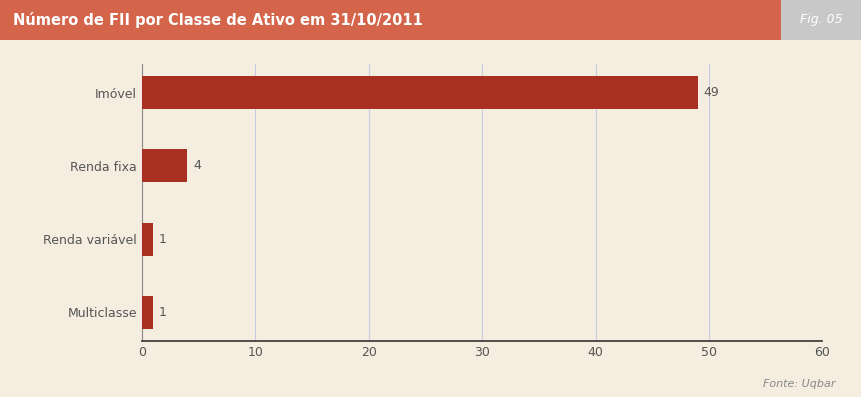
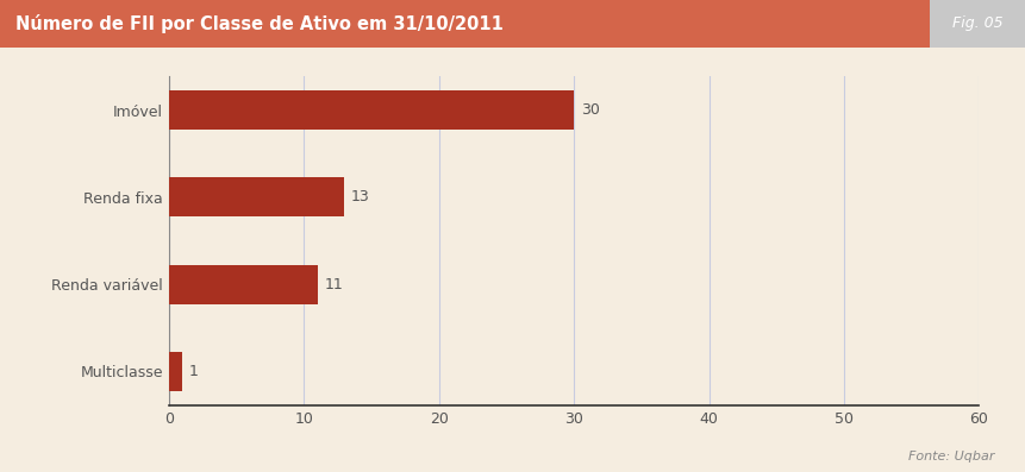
Imóvel: 49 -> 30
Renda fixa: 4 -> 13
Renda variável: 1 -> 11
